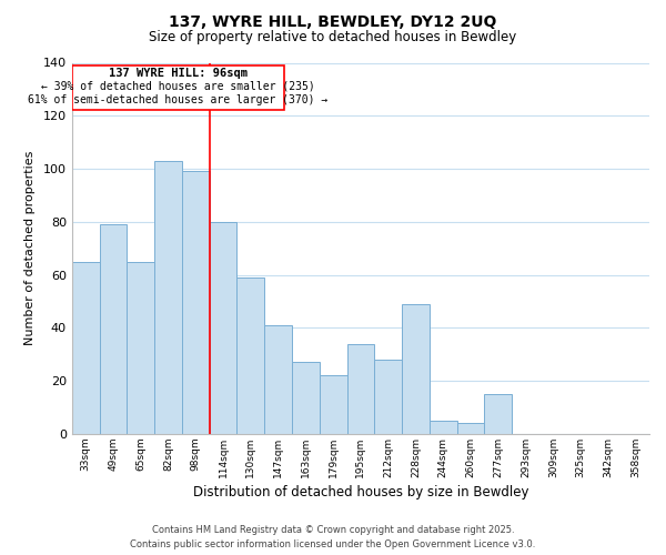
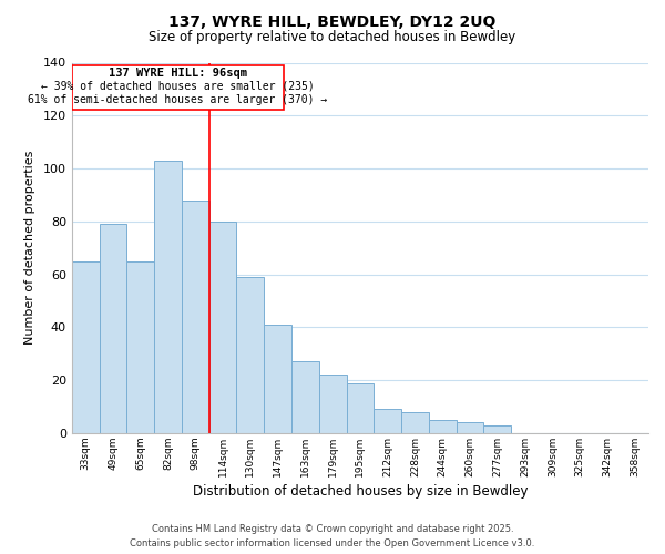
98sqm: 99 -> 88
195sqm: 34 -> 19
212sqm: 28 -> 9
228sqm: 49 -> 8
277sqm: 15 -> 3
